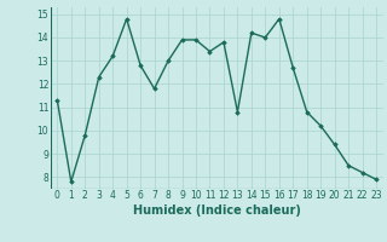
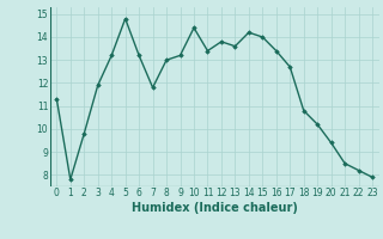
3: 12.3 -> 11.9
6: 12.8 -> 13.2
9: 13.9 -> 13.2
10: 13.9 -> 14.4
13: 10.8 -> 13.6
16: 14.8 -> 13.4
